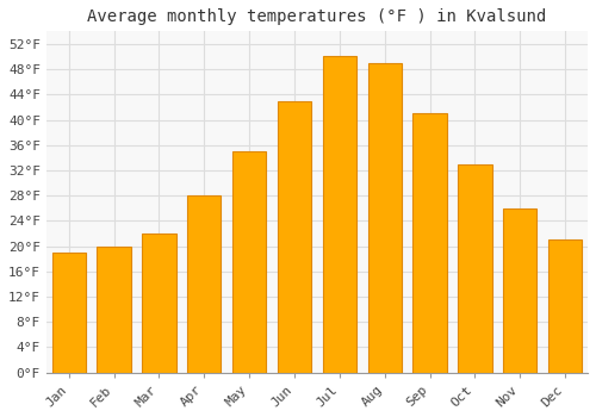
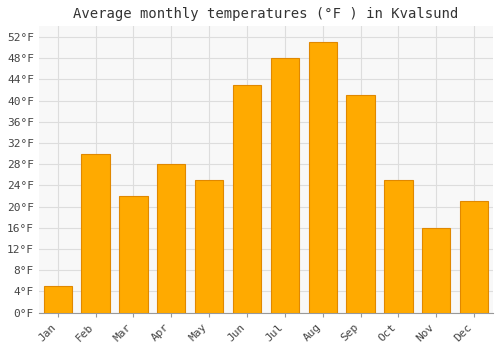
Jan: 19°F -> 5°F
Feb: 20°F -> 30°F
May: 35°F -> 25°F
Jul: 50°F -> 48°F
Aug: 49°F -> 51°F
Oct: 33°F -> 25°F
Nov: 26°F -> 16°F
